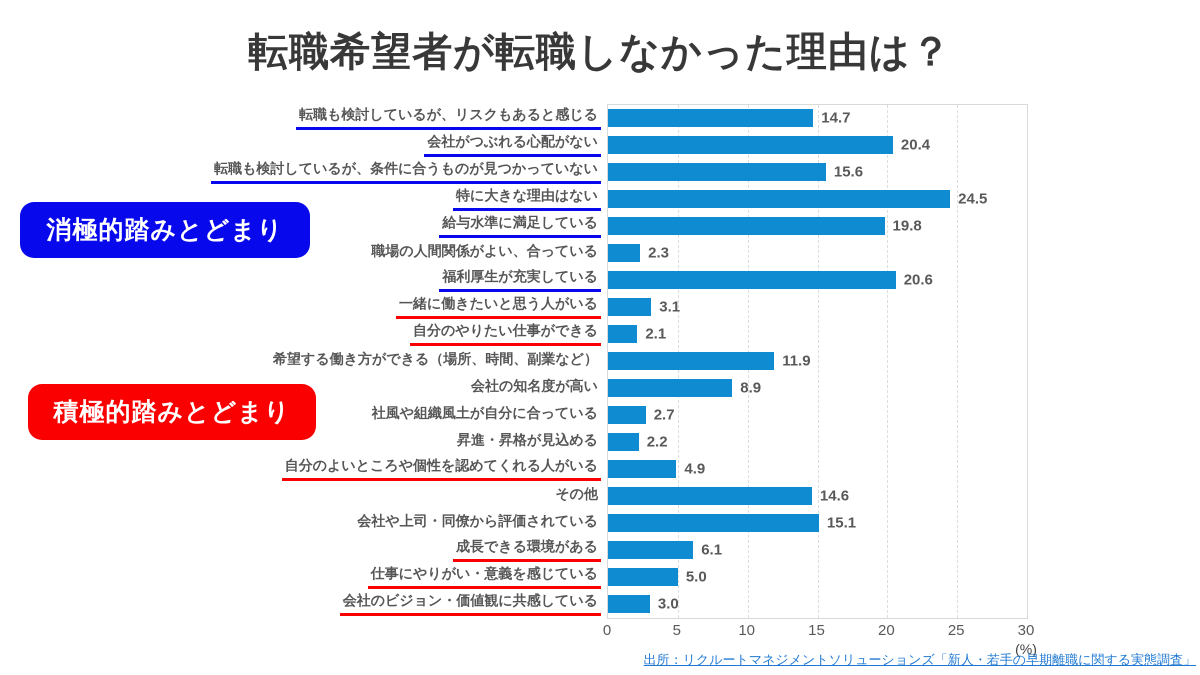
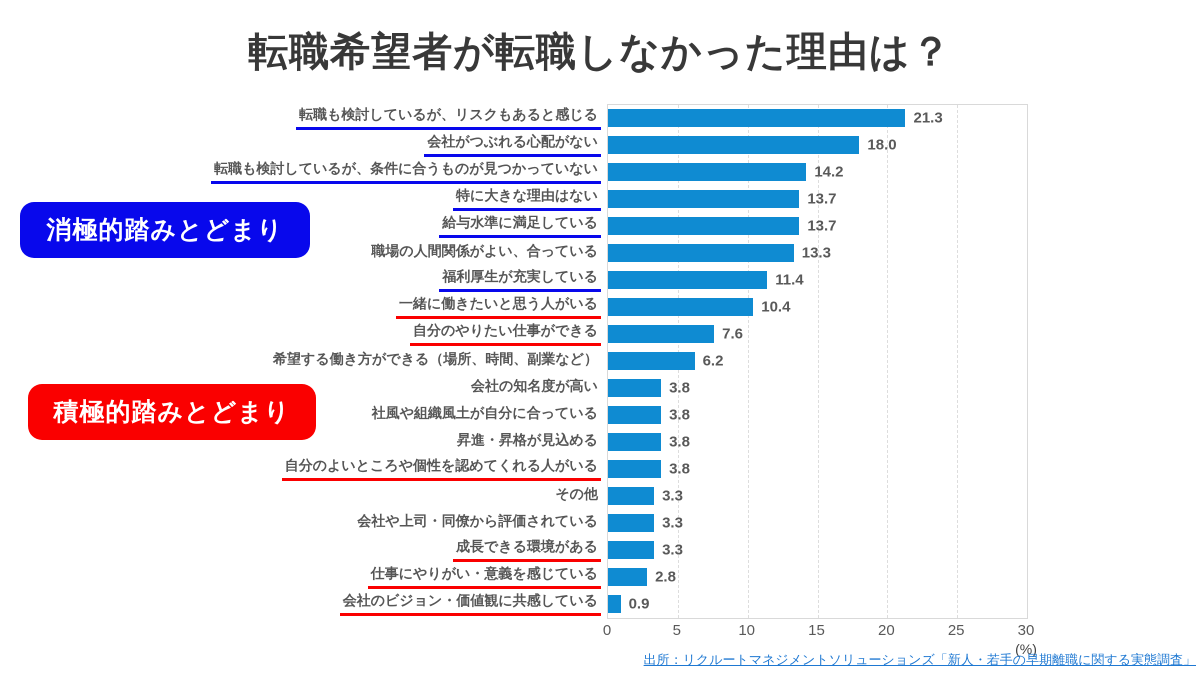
転職も検討しているが、リスクもあると感じる: 14.7 -> 21.3
会社がつぶれる心配がない: 20.4 -> 18.0
転職も検討しているが、条件に合うものが見つかっていない: 15.6 -> 14.2
特に大きな理由はない: 24.5 -> 13.7
給与水準に満足している: 19.8 -> 13.7
職場の人間関係がよい、合っている: 2.3 -> 13.3
福利厚生が充実している: 20.6 -> 11.4
一緒に働きたいと思う人がいる: 3.1 -> 10.4
自分のやりたい仕事ができる: 2.1 -> 7.6
希望する働き方ができる（場所、時間、副業など）: 11.9 -> 6.2
会社の知名度が高い: 8.9 -> 3.8
社風や組織風土が自分に合っている: 2.7 -> 3.8
昇進・昇格が見込める: 2.2 -> 3.8
自分のよいところや個性を認めてくれる人がいる: 4.9 -> 3.8
その他: 14.6 -> 3.3
会社や上司・同僚から評価されている: 15.1 -> 3.3
成長できる環境がある: 6.1 -> 3.3
仕事にやりがい・意義を感じている: 5.0 -> 2.8
会社のビジョン・価値観に共感している: 3.0 -> 0.9
